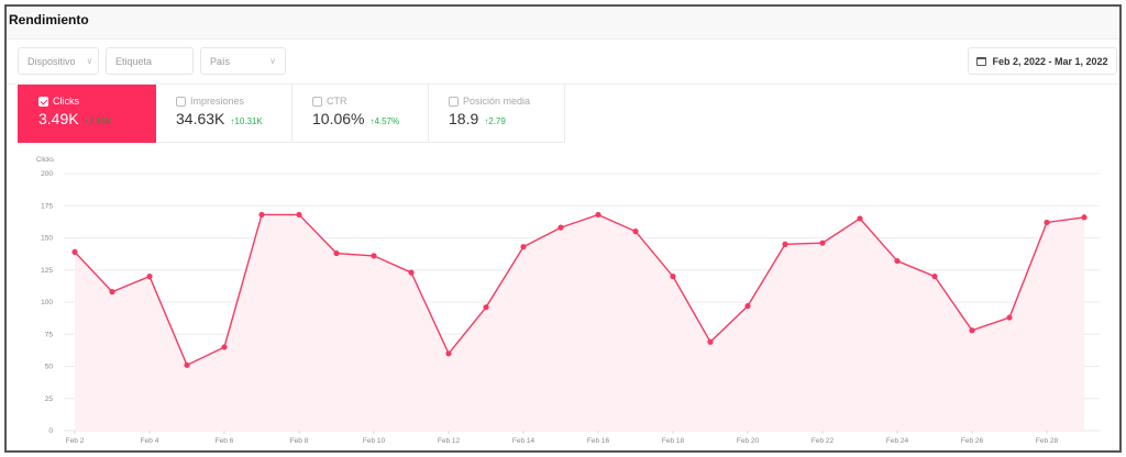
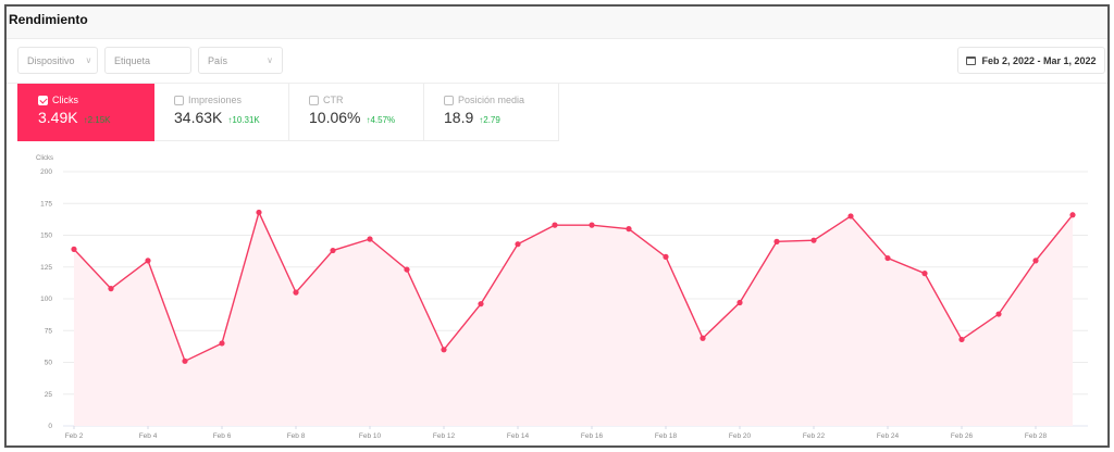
Feb 4: 120 -> 130
Feb 8: 168 -> 105
Feb 10: 136 -> 147
Feb 16: 168 -> 158
Feb 18: 120 -> 133
Feb 26: 78 -> 68
Feb 28: 162 -> 130
